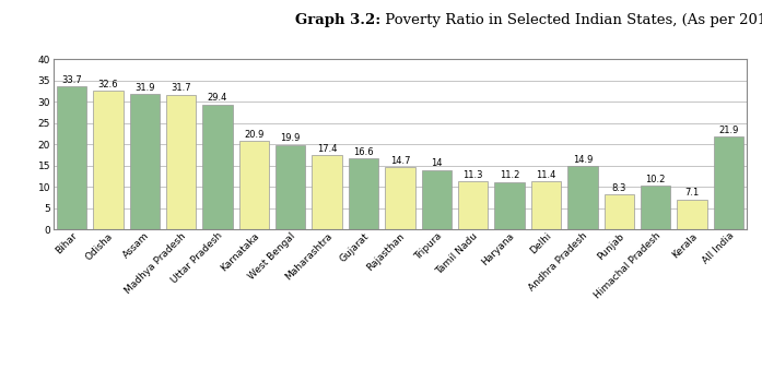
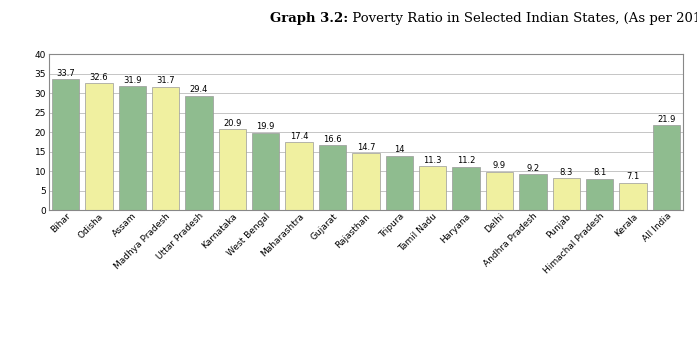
Delhi: 11.4 -> 9.9
Andhra Pradesh: 14.9 -> 9.2
Himachal Pradesh: 10.2 -> 8.1
